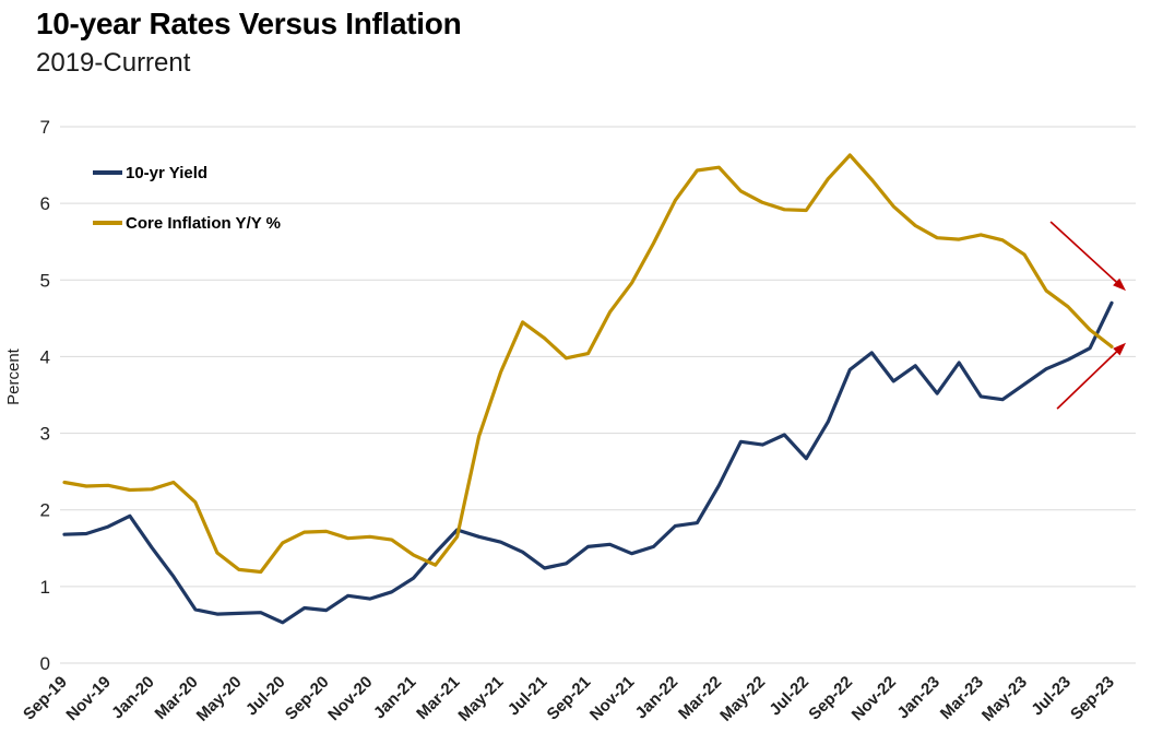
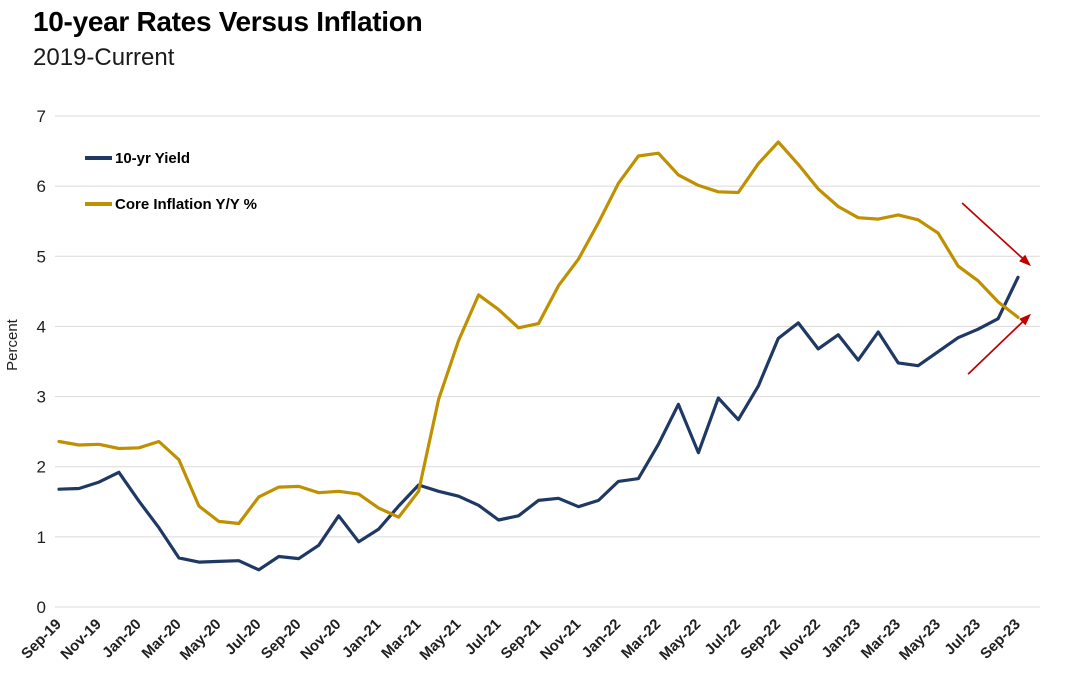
10-yr Yield/Nov-20: 0.8 -> 1.3
10-yr Yield/May-22: 2.9 -> 2.2
